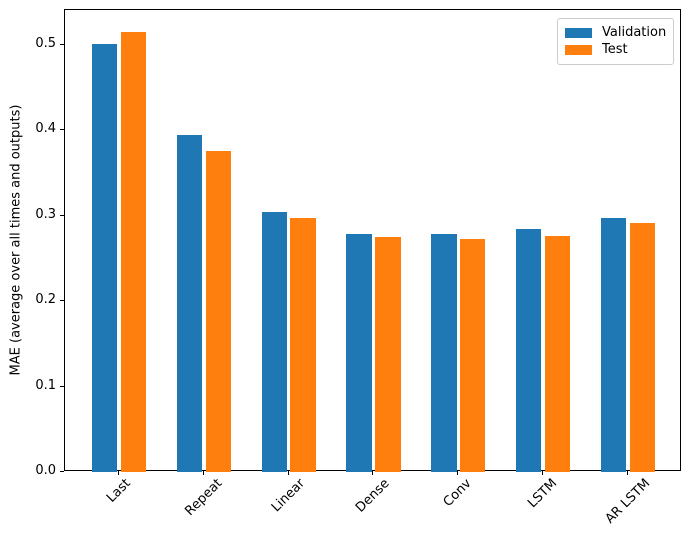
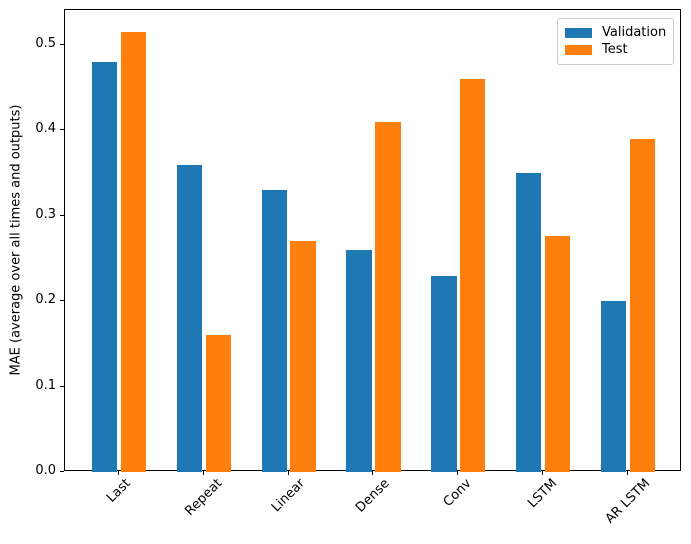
Validation/Last: 0.50 -> 0.48
Validation/Repeat: 0.40 -> 0.36
Test/Repeat: 0.38 -> 0.16
Validation/Linear: 0.30 -> 0.33
Test/Linear: 0.30 -> 0.27
Validation/Dense: 0.28 -> 0.26
Test/Dense: 0.28 -> 0.41
Validation/Conv: 0.28 -> 0.23
Test/Conv: 0.27 -> 0.46
Validation/LSTM: 0.28 -> 0.35
Validation/AR LSTM: 0.30 -> 0.20
Test/AR LSTM: 0.29 -> 0.39
